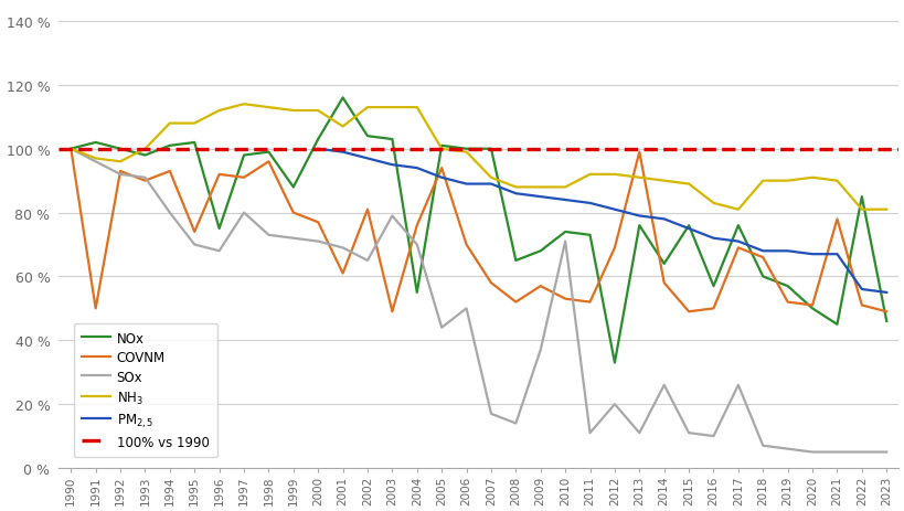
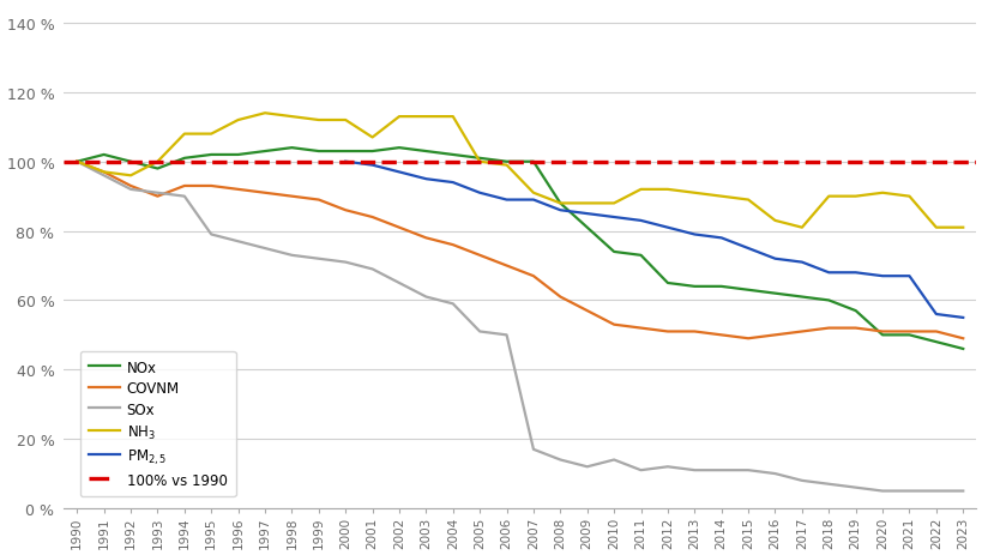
COVNM/1991: 50 % -> 97 %
SOx/1994: 80 % -> 90 %
COVNM/1995: 74 % -> 93 %
SOx/1995: 70 % -> 79 %
NOx/1996: 75 % -> 102 %
SOx/1996: 68 % -> 77 %
NOx/1997: 98 % -> 103 %
SOx/1997: 80 % -> 75 %
NOx/1998: 99 % -> 104 %
COVNM/1998: 96 % -> 90 %
NOx/1999: 88 % -> 103 %
COVNM/1999: 80 % -> 89 %
COVNM/2000: 77 % -> 86 %
NOx/2001: 116 % -> 103 %
COVNM/2001: 61 % -> 84 %
COVNM/2003: 49 % -> 78 %
SOx/2003: 79 % -> 61 %
NOx/2004: 55 % -> 102 %
SOx/2004: 70 % -> 59 %
COVNM/2005: 94 % -> 73 %
SOx/2005: 44 % -> 51 %
COVNM/2007: 58 % -> 67 %
NOx/2008: 65 % -> 88 %
COVNM/2008: 52 % -> 61 %
NOx/2009: 68 % -> 81 %
SOx/2009: 37 % -> 12 %
SOx/2010: 71 % -> 14 %
NOx/2012: 33 % -> 65 %
COVNM/2012: 69 % -> 51 %
SOx/2012: 20 % -> 12 %
NOx/2013: 76 % -> 64 %
COVNM/2013: 99 % -> 51 %
COVNM/2014: 58 % -> 50 %
SOx/2014: 26 % -> 11 %
NOx/2015: 76 % -> 63 %
NOx/2016: 57 % -> 62 %
NOx/2017: 76 % -> 61 %
COVNM/2017: 69 % -> 51 %
SOx/2017: 26 % -> 8 %
COVNM/2018: 66 % -> 52 %
NOx/2021: 45 % -> 50 %
COVNM/2021: 78 % -> 51 %
NOx/2022: 85 % -> 48 %
